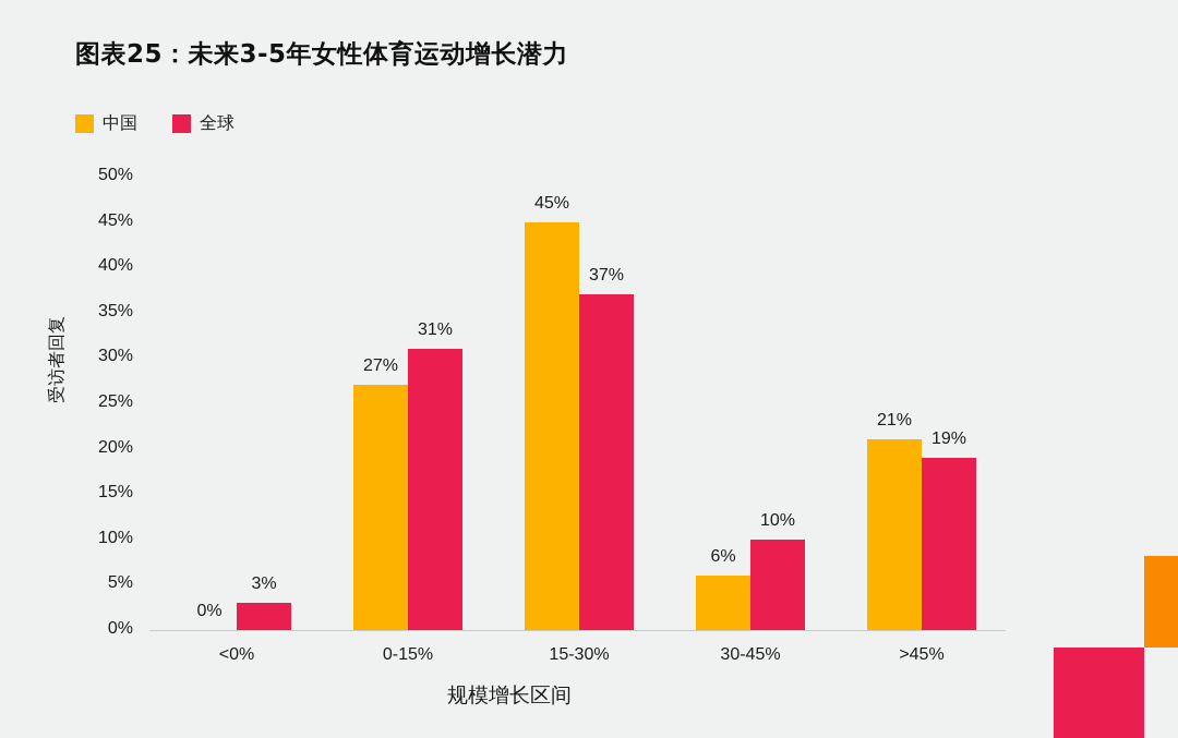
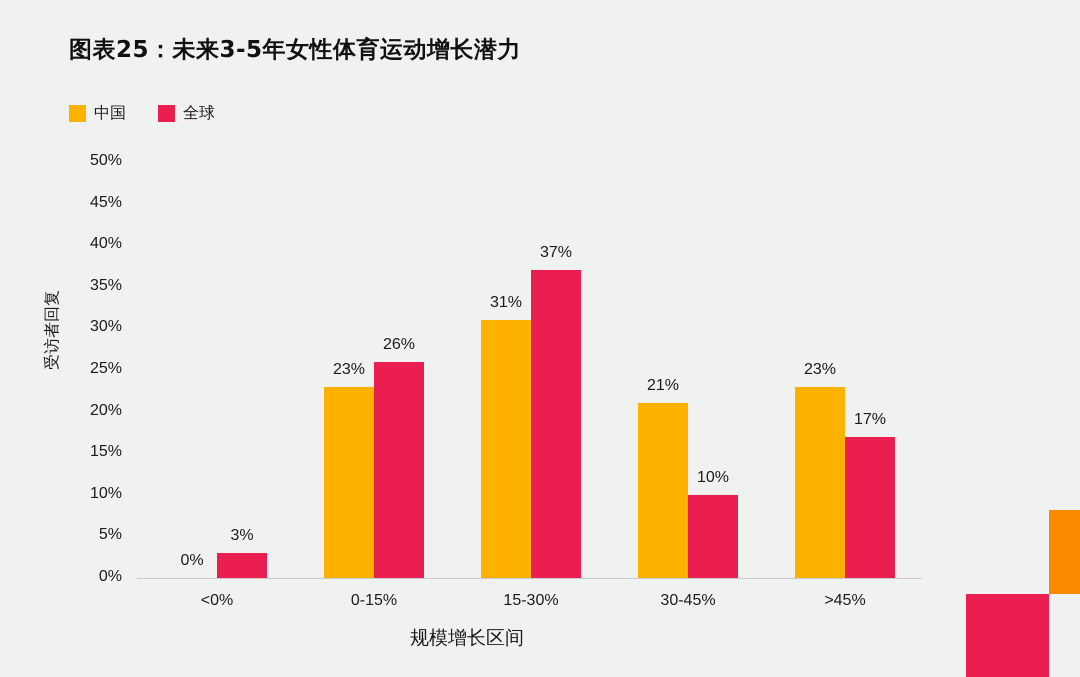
中国/0-15%: 27% -> 23%
全球/0-15%: 31% -> 26%
中国/15-30%: 45% -> 31%
中国/30-45%: 6% -> 21%
中国/>45%: 21% -> 23%
全球/>45%: 19% -> 17%
